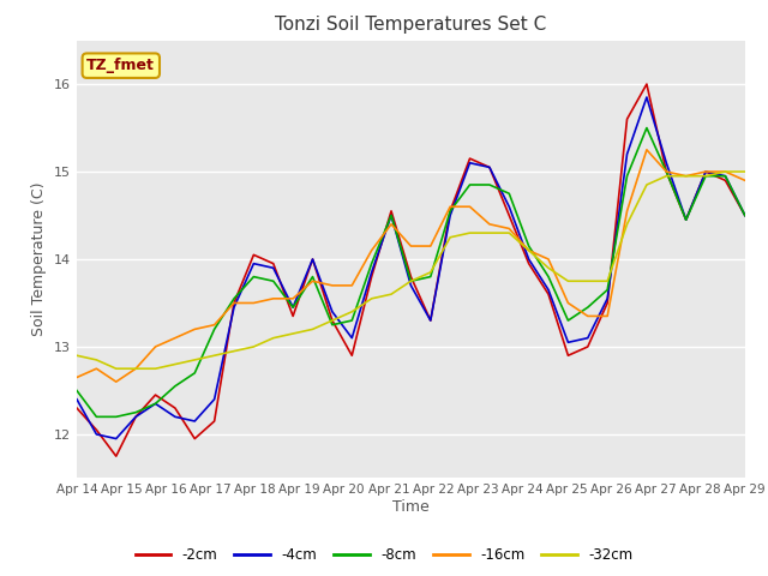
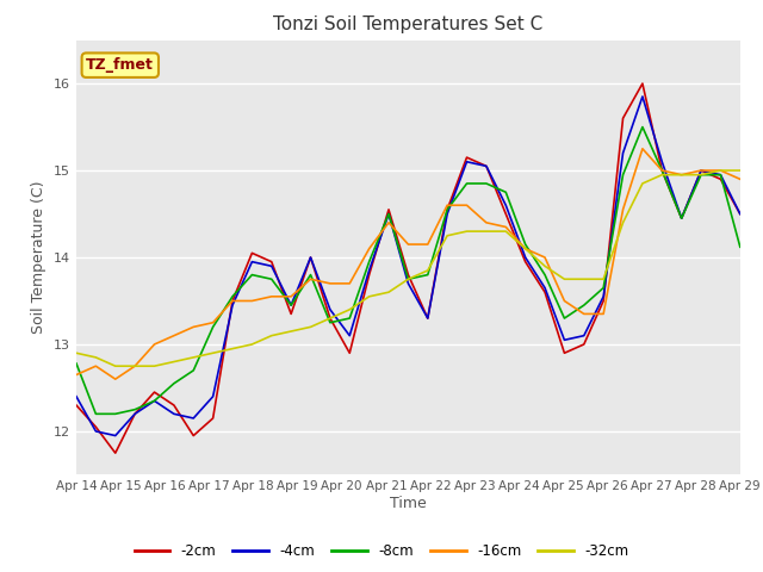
-8cm/Apr 14: 12.50 -> 12.78
-8cm/Apr 29: 14.50 -> 14.12
